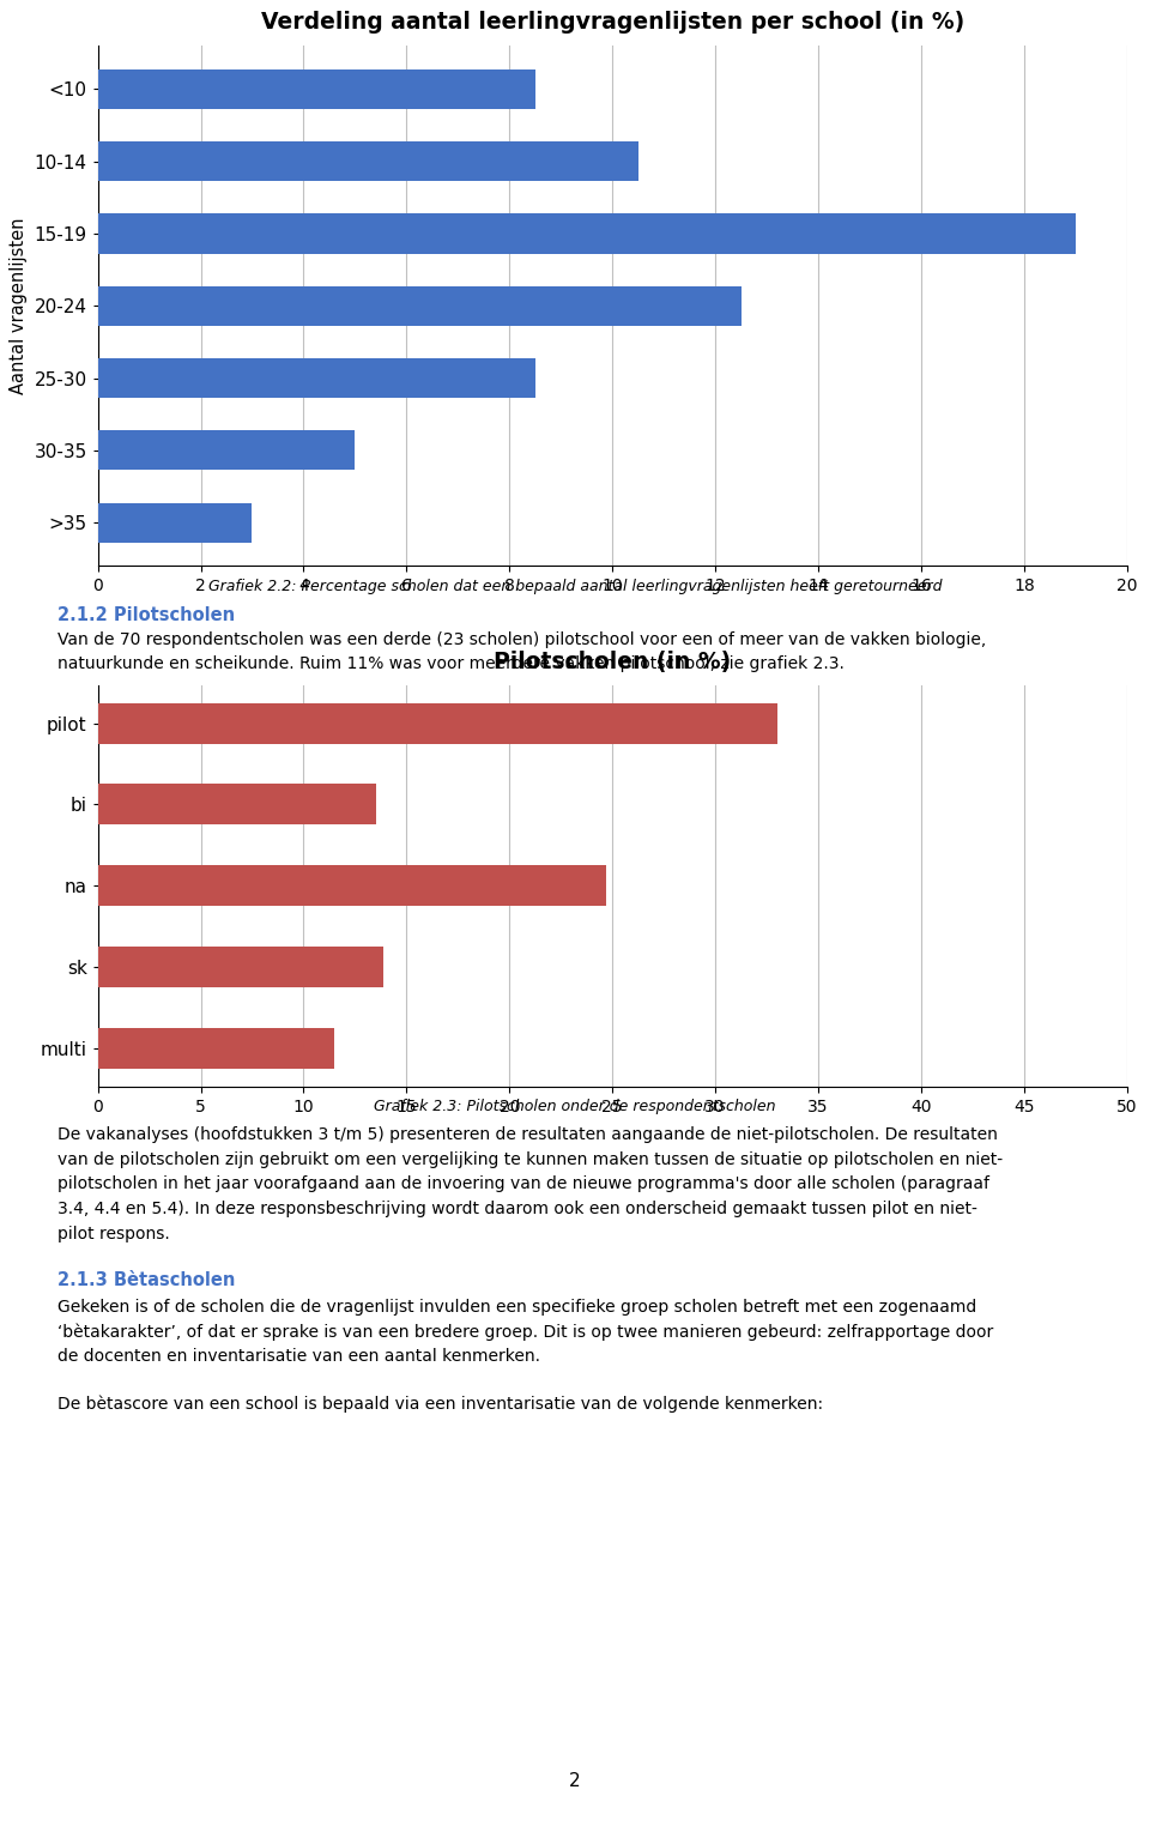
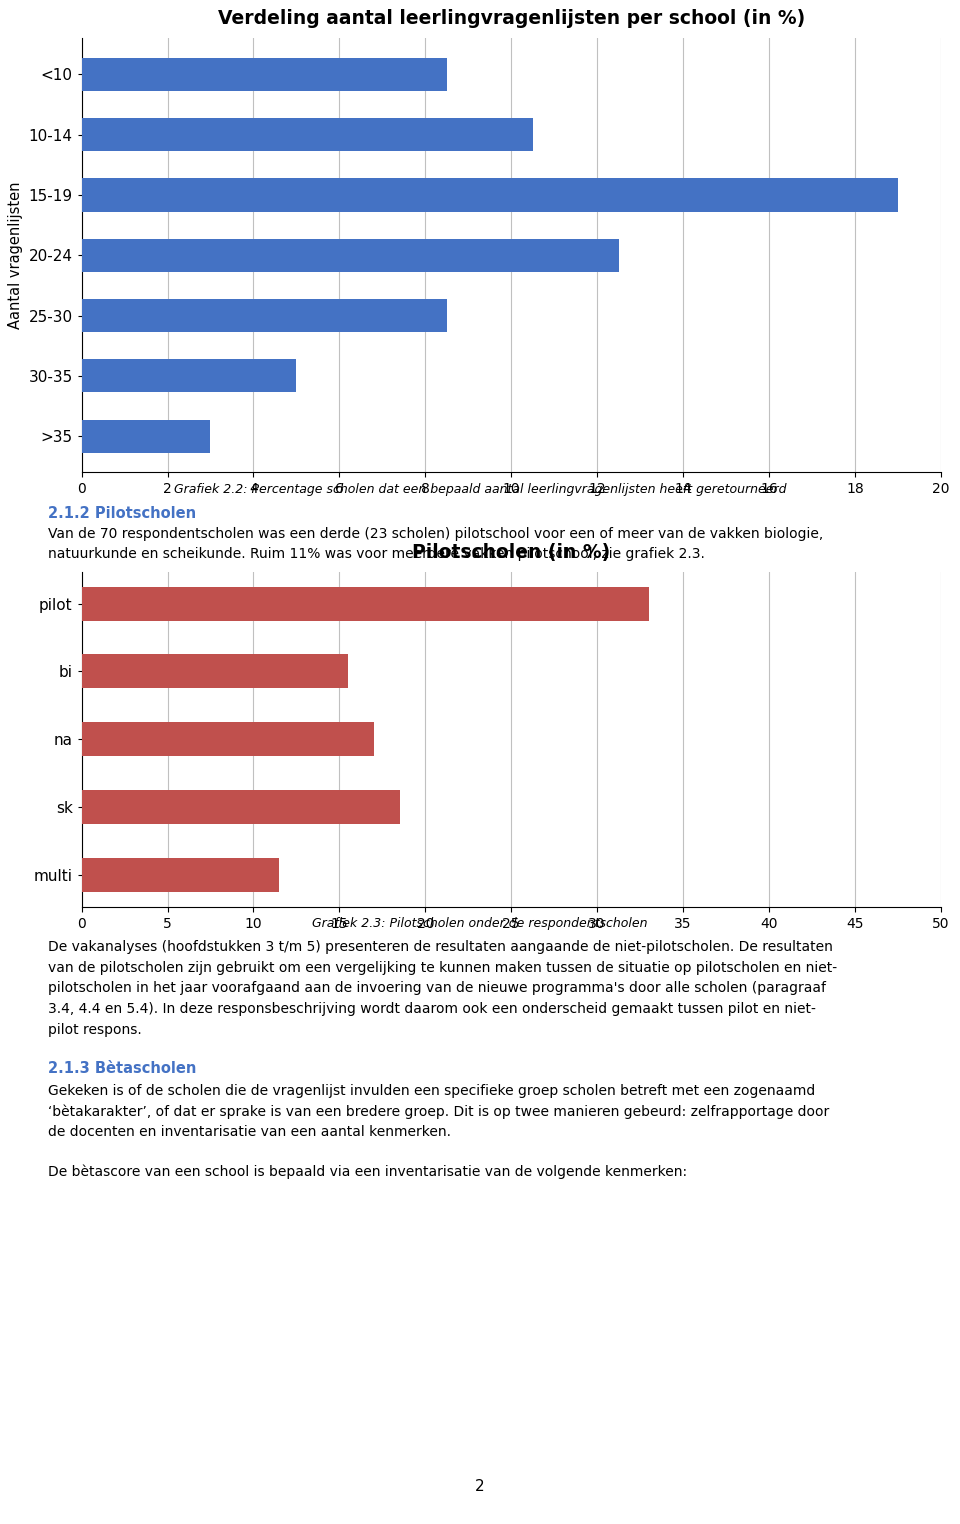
bi: 13.5 -> 15.5
na: 24.7 -> 17.0
sk: 13.9 -> 18.5
